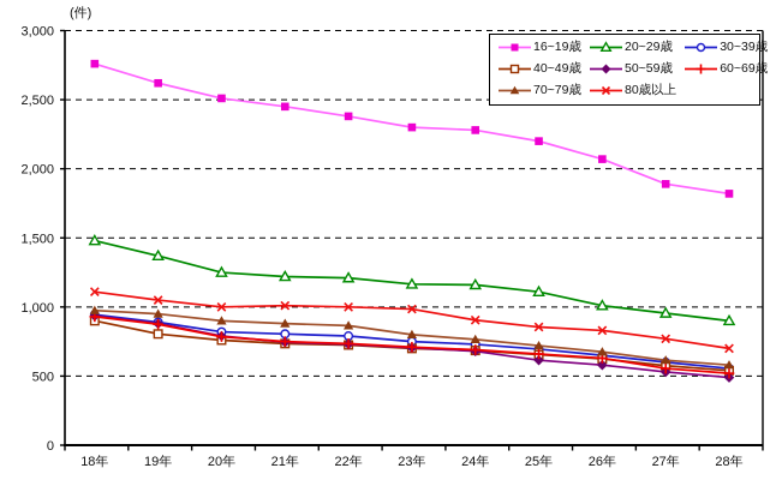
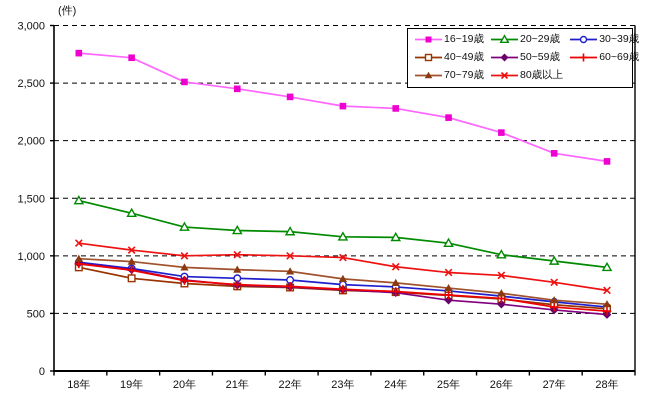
16~19歳/19年: 2620 -> 2720
